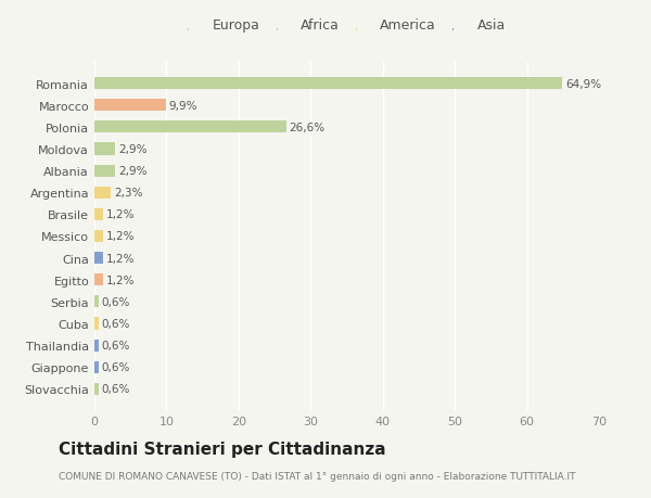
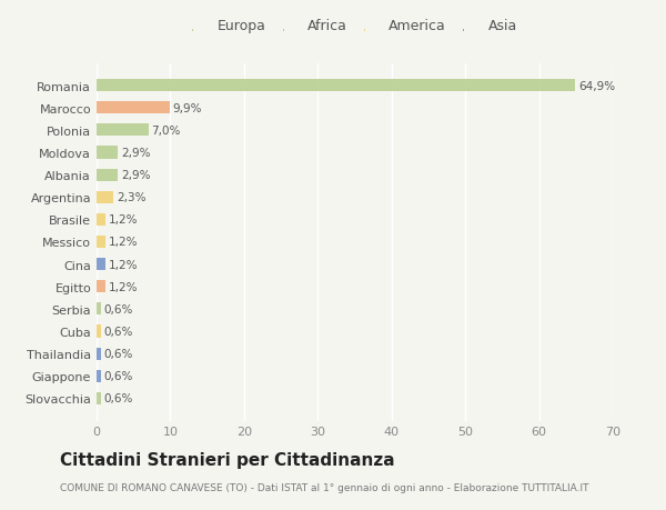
Polonia: 26,6% -> 7,0%
